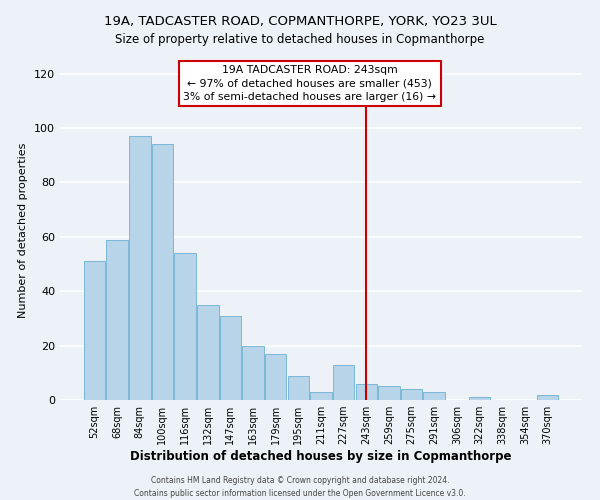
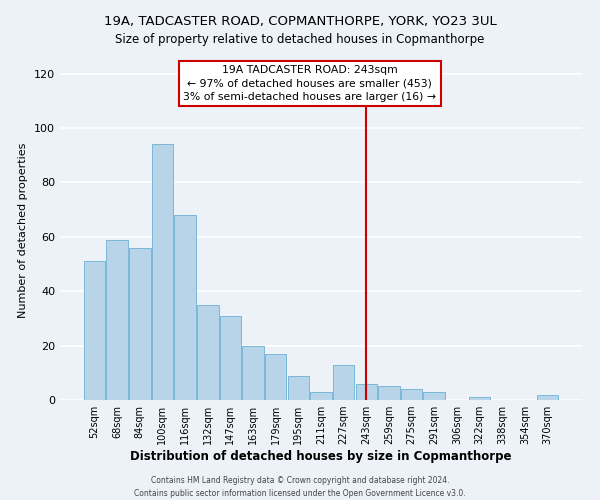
84sqm: 97 -> 56
116sqm: 54 -> 68
